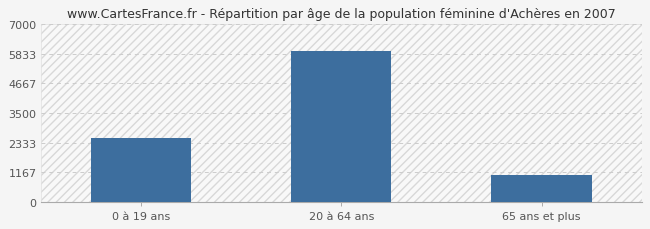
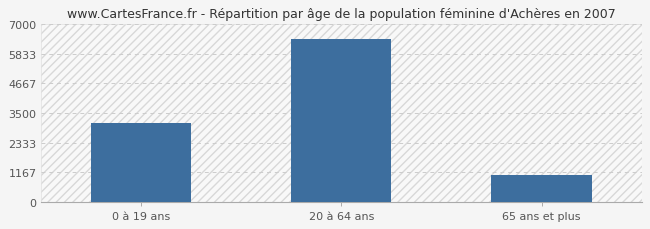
0 à 19 ans: 2500 -> 3100
20 à 64 ans: 5950 -> 6400
